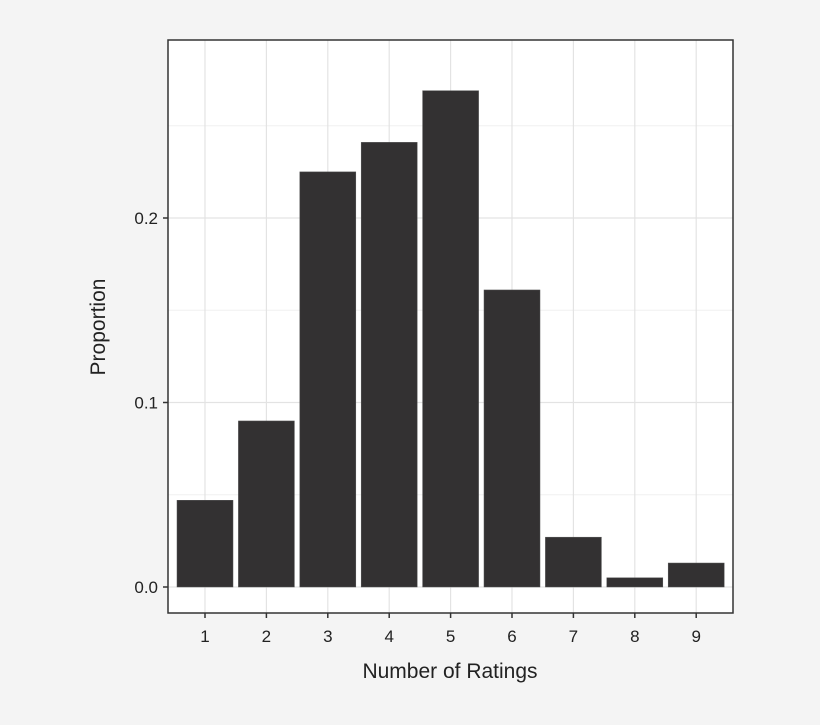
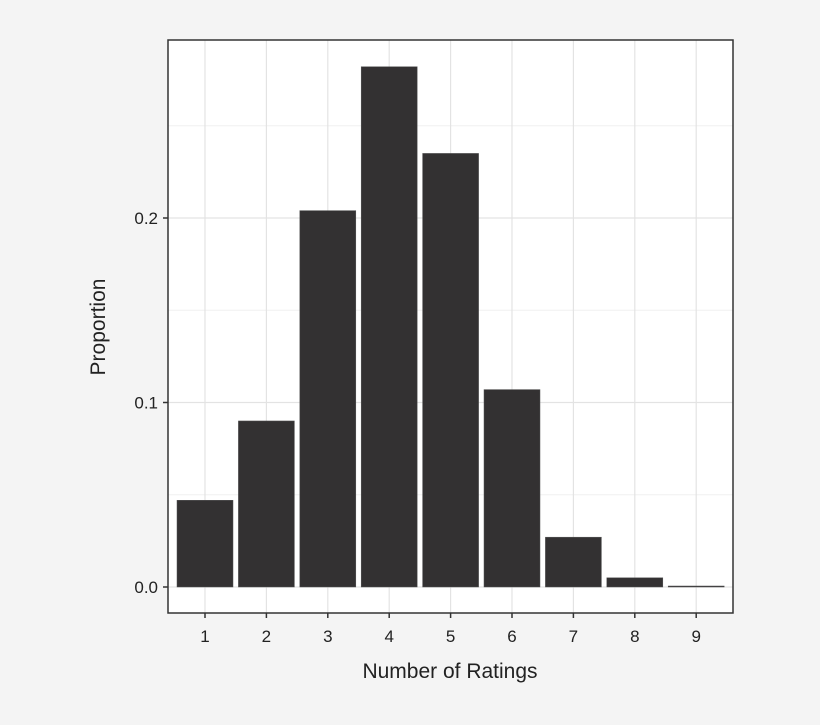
3: 0.225 -> 0.204
4: 0.241 -> 0.282
5: 0.269 -> 0.235
6: 0.161 -> 0.107
9: 0.013 -> 0.001
